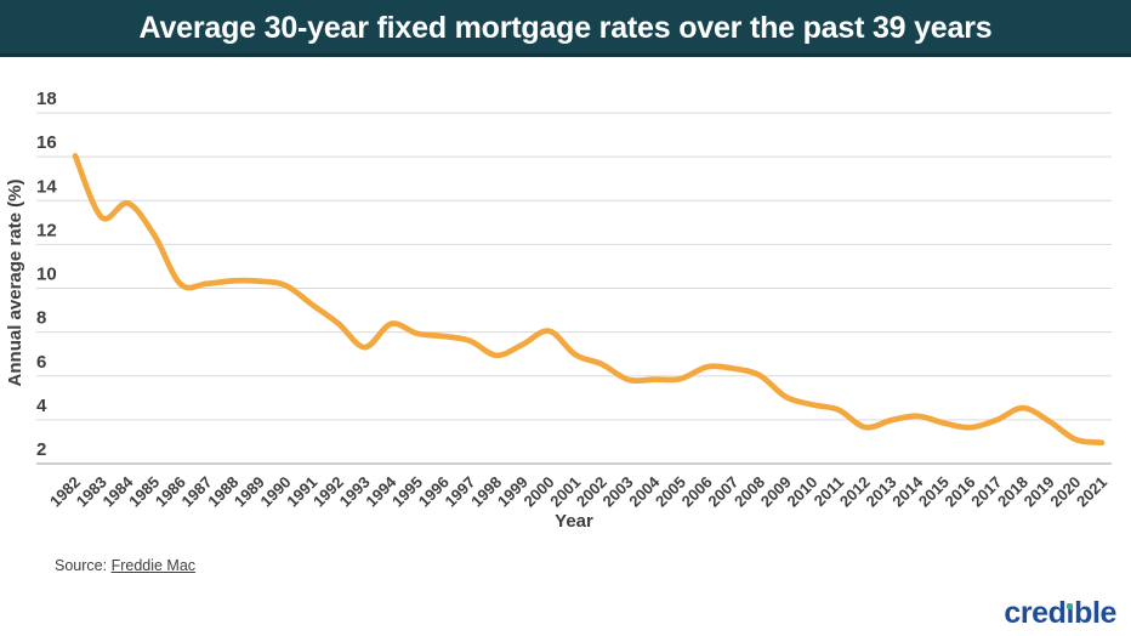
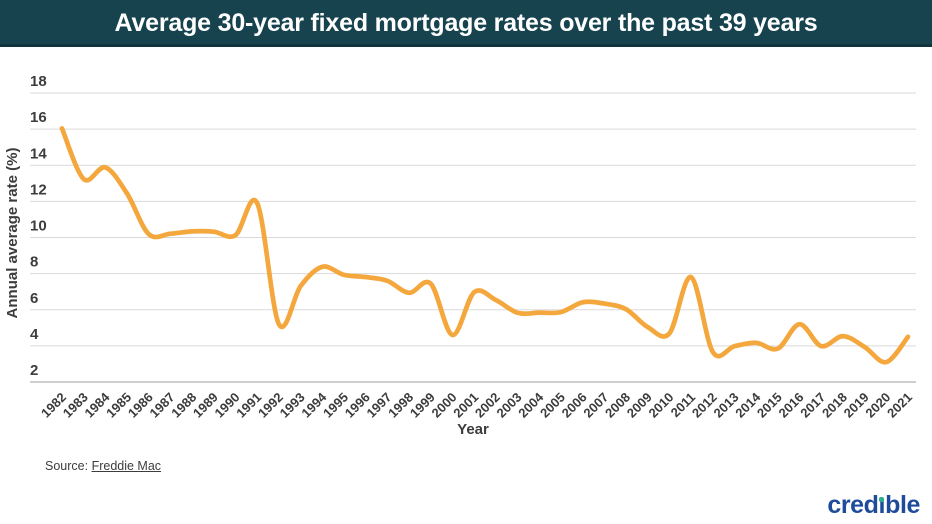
1991: 9.2 -> 11.9
1992: 8.4 -> 5.2
2000: 8.1 -> 4.6
2011: 4.5 -> 7.8
2016: 3.6 -> 5.2
2021: 3.0 -> 4.5
